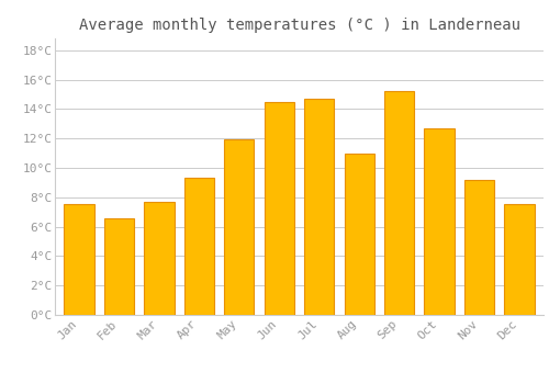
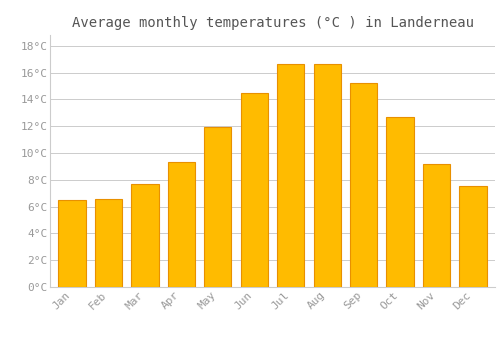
Jan: 7.5°C -> 6.5°C
Jul: 14.7°C -> 16.6°C
Aug: 11.0°C -> 16.6°C
